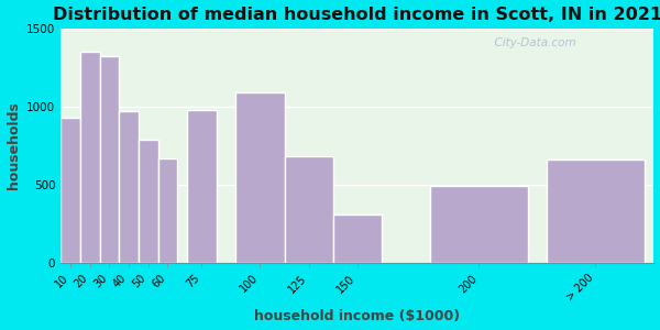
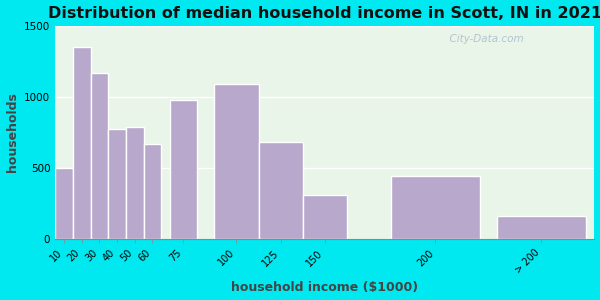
10: 930 -> 500
30: 1320 -> 1170
40: 970 -> 770
200: 490 -> 440
> 200: 660 -> 160
